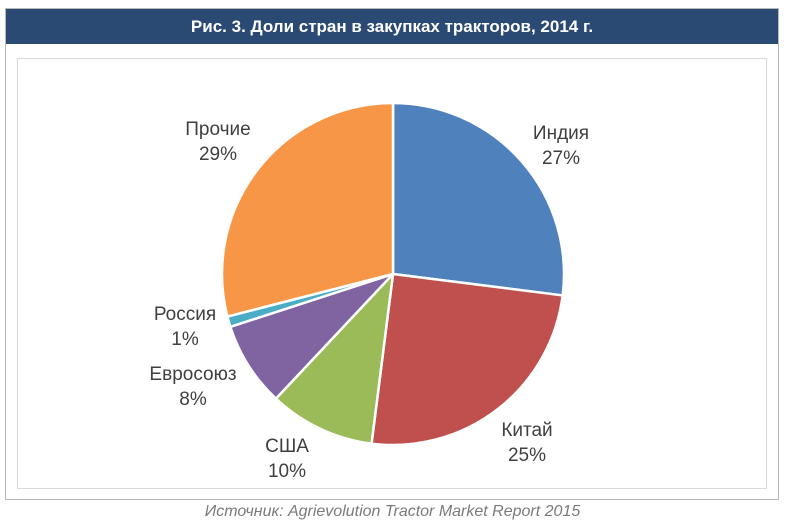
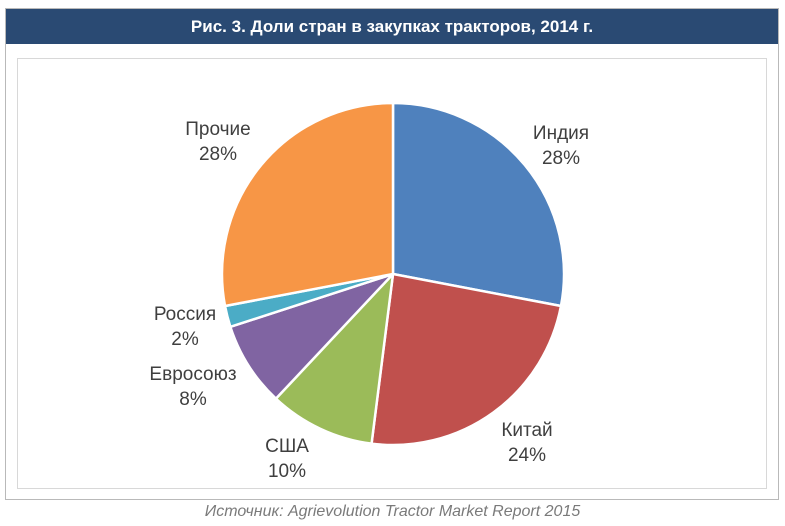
Индия: 27% -> 28%
Китай: 25% -> 24%
Россия: 1% -> 2%
Прочие: 29% -> 28%
